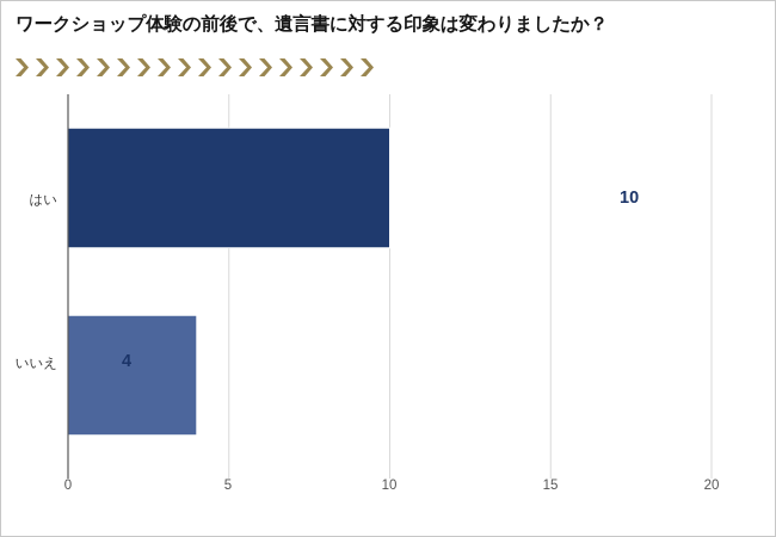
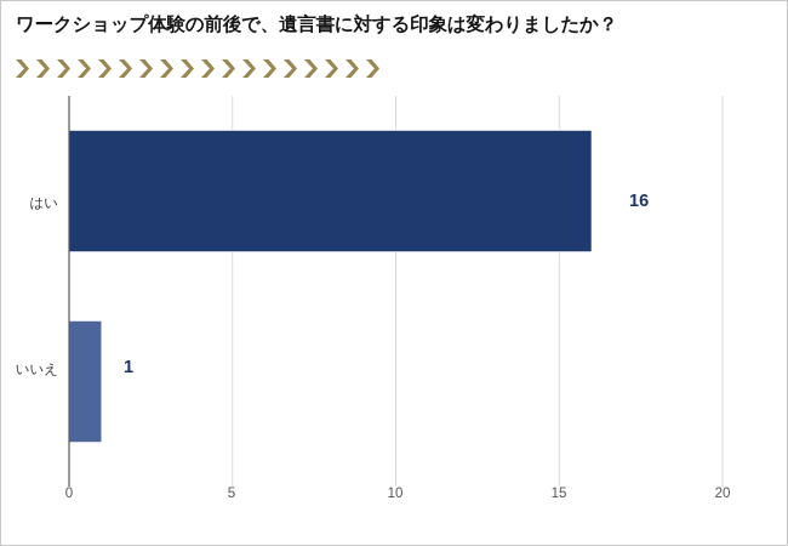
はい: 10 -> 16
いいえ: 4 -> 1
